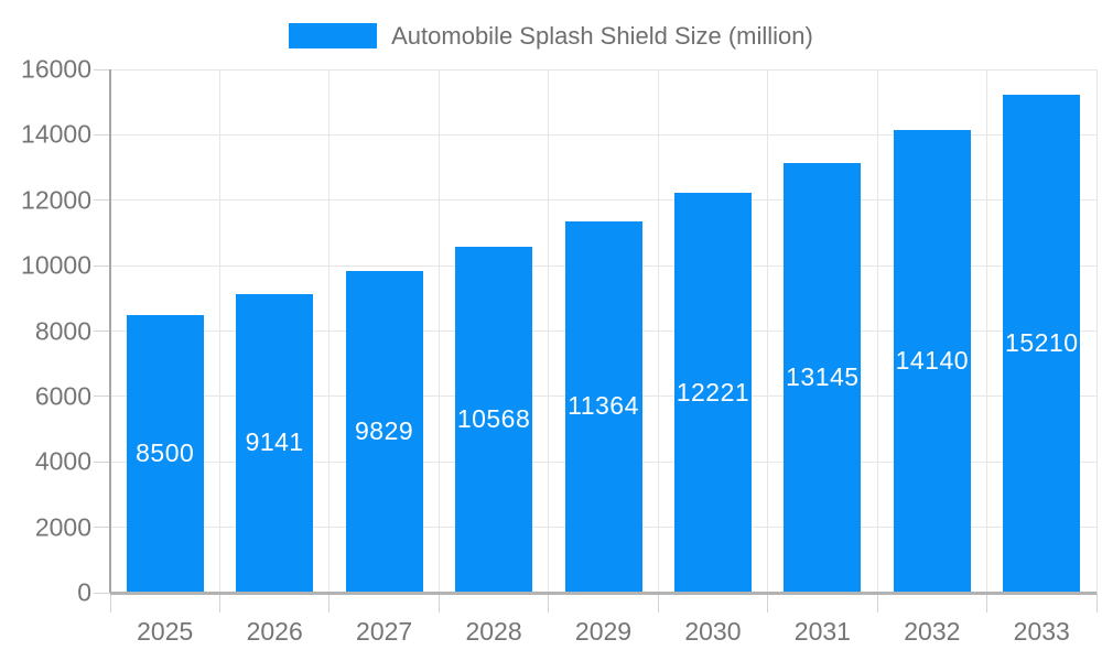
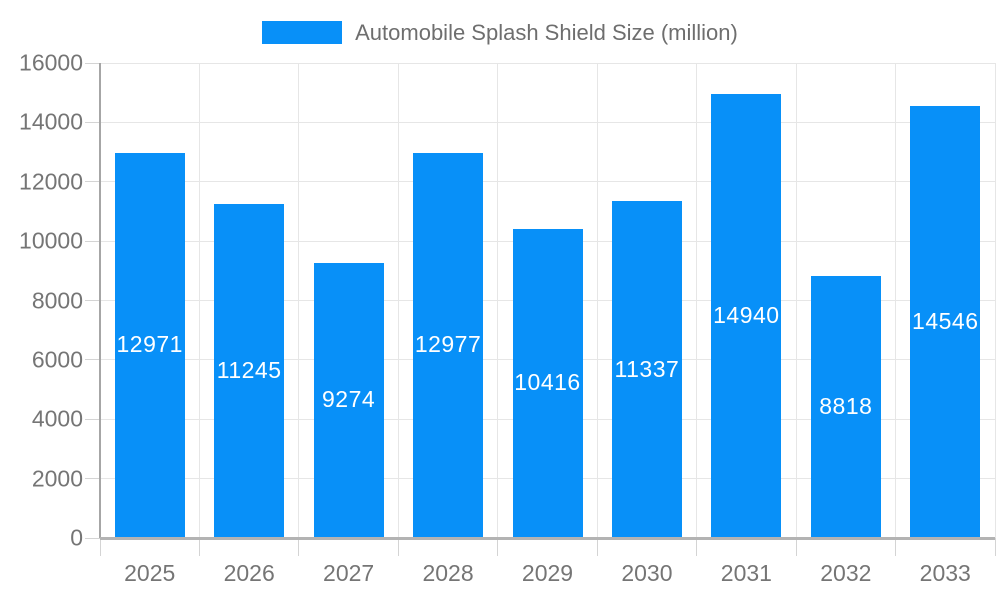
2025: 8500 -> 12971
2026: 9141 -> 11245
2027: 9829 -> 9274
2028: 10568 -> 12977
2029: 11364 -> 10416
2030: 12221 -> 11337
2031: 13145 -> 14940
2032: 14140 -> 8818
2033: 15210 -> 14546
